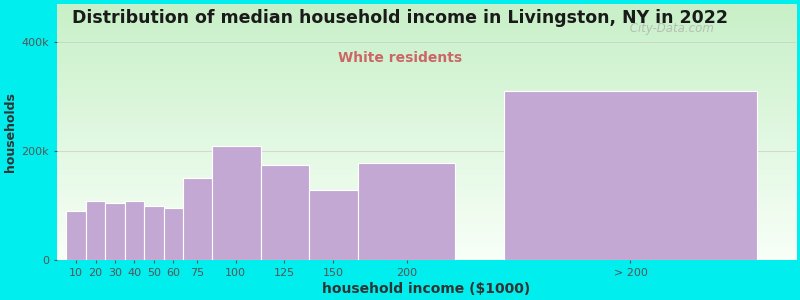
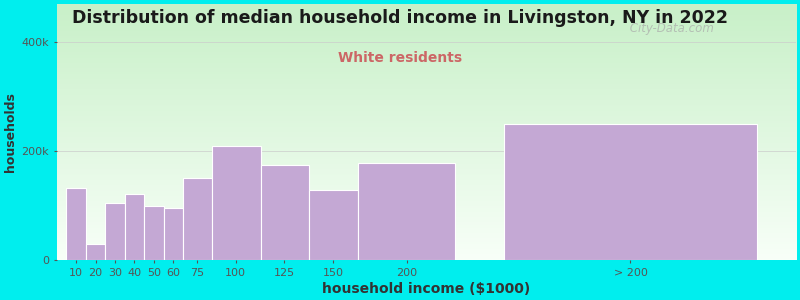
10: 90k -> 132k
20: 108k -> 30k
40: 108k -> 122k
> 200: 310k -> 250k
